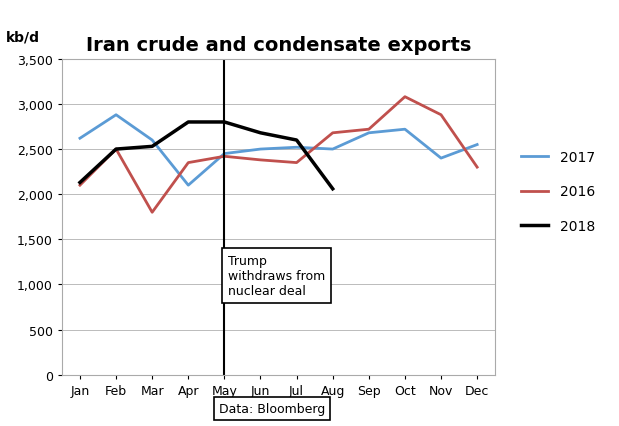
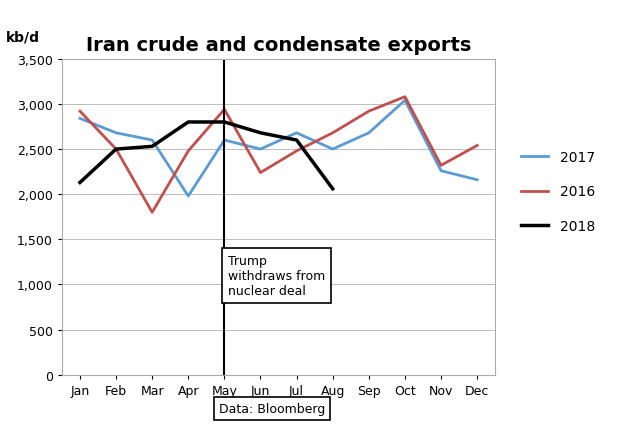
2017/Jan: 2,620 -> 2,840
2016/Jan: 2,100 -> 2,920
2017/Feb: 2,880 -> 2,680
2017/Apr: 2,100 -> 1,980
2016/Apr: 2,350 -> 2,480
2017/May: 2,450 -> 2,600
2016/May: 2,420 -> 2,940
2016/Jun: 2,380 -> 2,240
2017/Jul: 2,520 -> 2,680
2016/Jul: 2,350 -> 2,480
2016/Sep: 2,720 -> 2,920
2017/Oct: 2,720 -> 3,040
2017/Nov: 2,400 -> 2,260
2016/Nov: 2,880 -> 2,320
2017/Dec: 2,550 -> 2,160
2016/Dec: 2,300 -> 2,540
